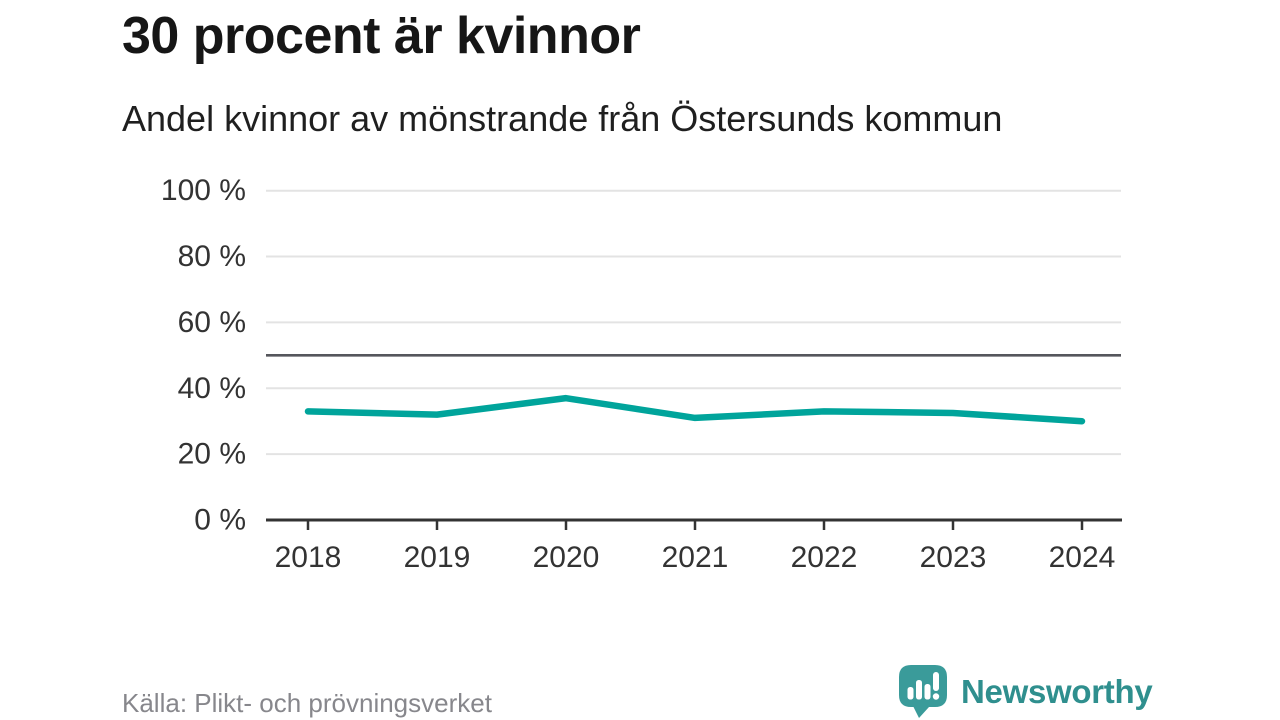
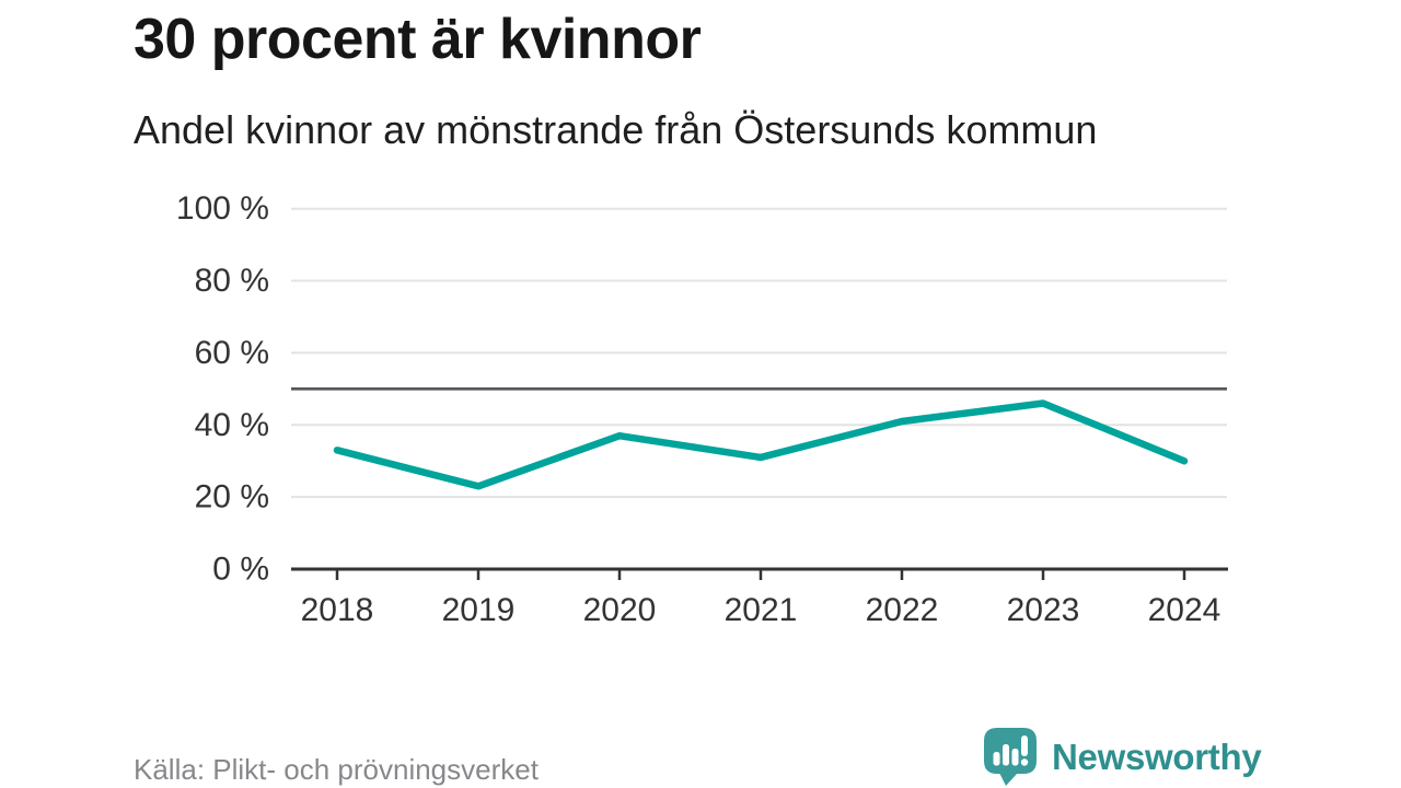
2019: 32% -> 23%
2022: 33% -> 41%
2023: 32% -> 46%
